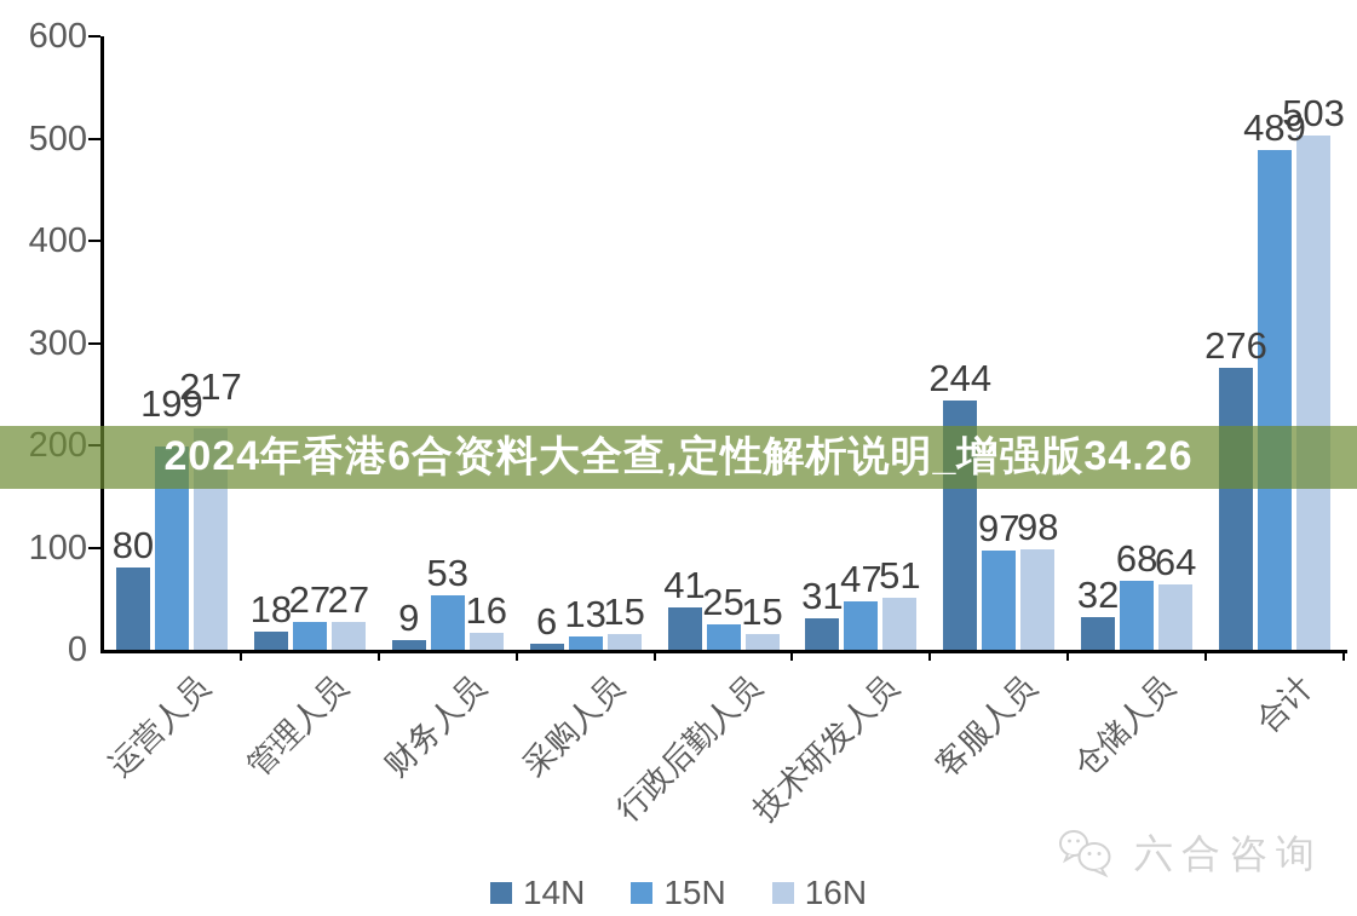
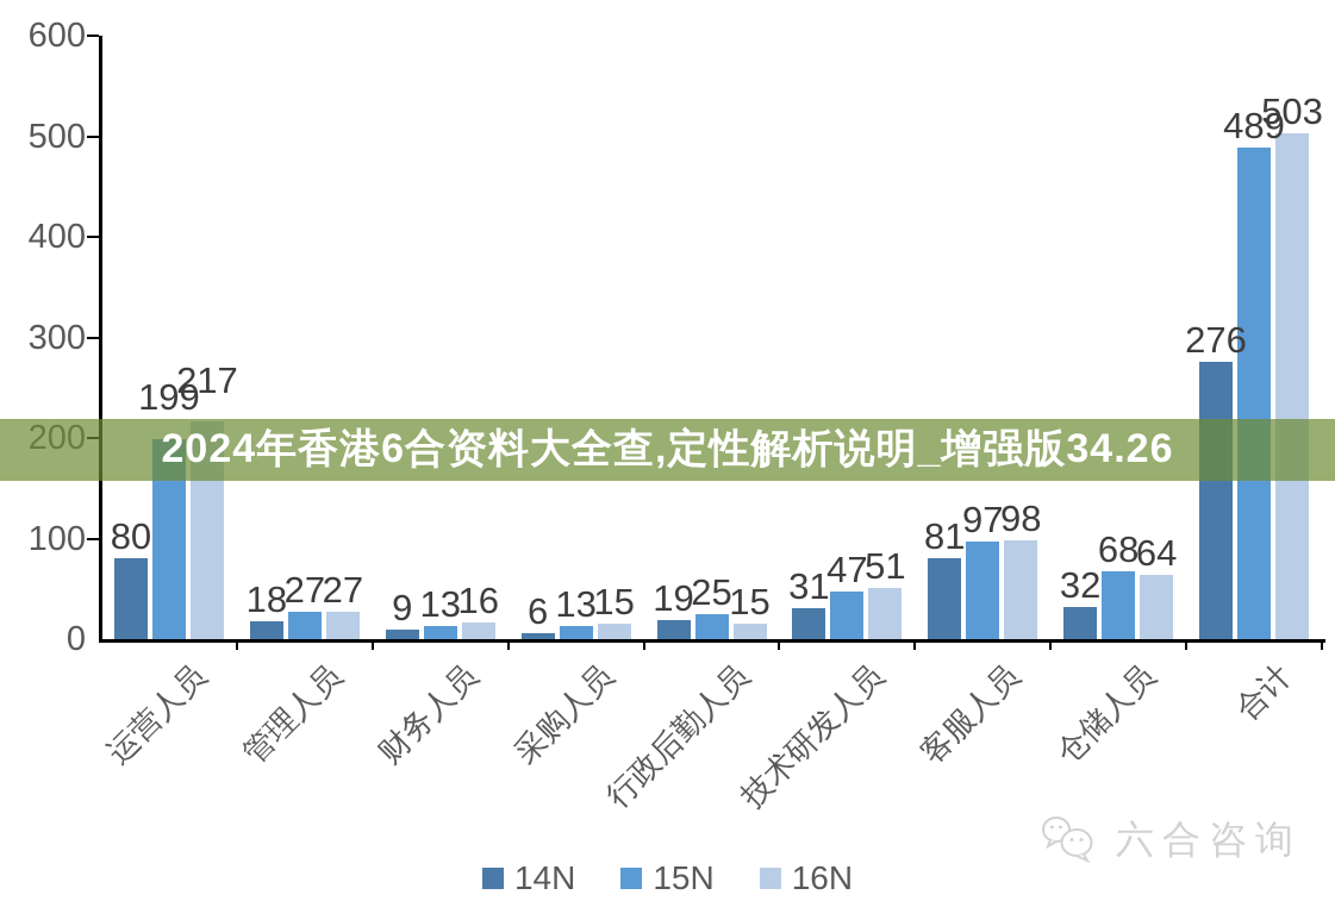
15N/财务人员: 53 -> 13
14N/行政后勤人员: 41 -> 19
14N/客服人员: 244 -> 81
